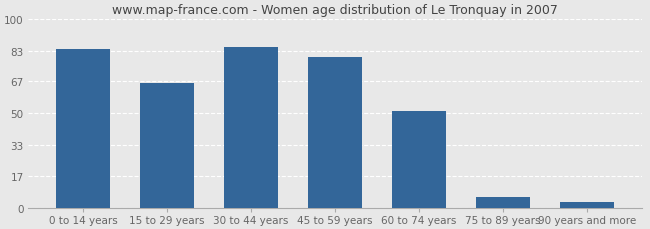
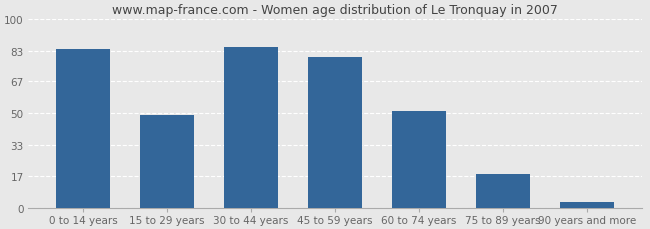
15 to 29 years: 66 -> 49
75 to 89 years: 6 -> 18
